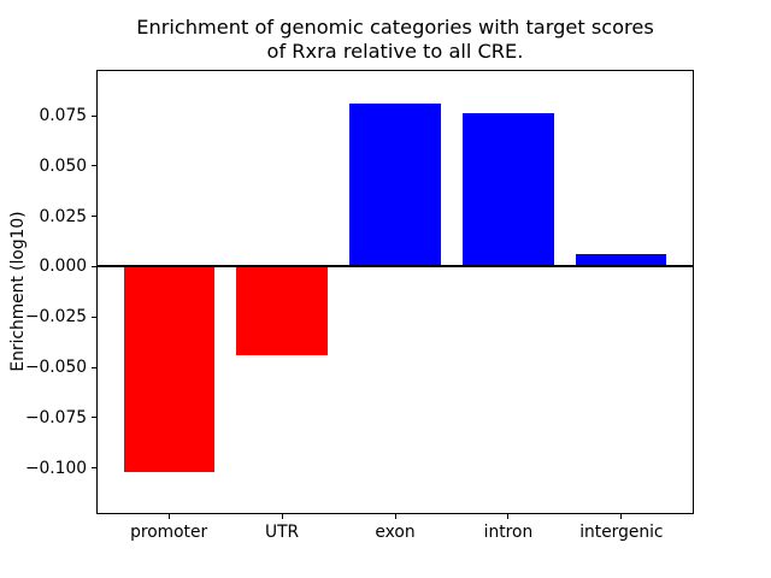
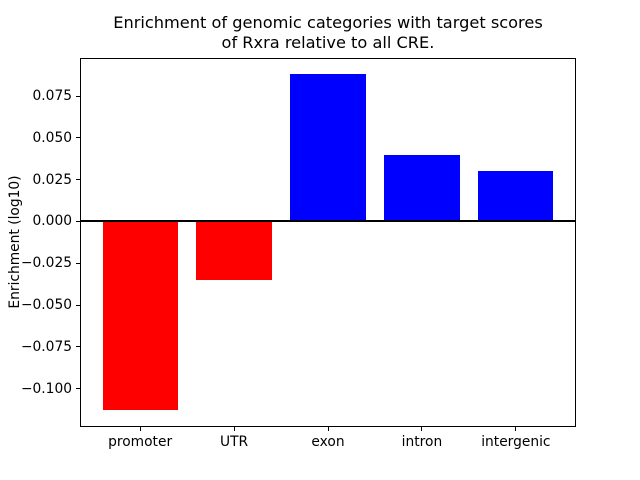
promoter: -0.102 -> -0.113
UTR: -0.044 -> -0.035
exon: 0.081 -> 0.088
intron: 0.076 -> 0.040
intergenic: 0.006 -> 0.030
